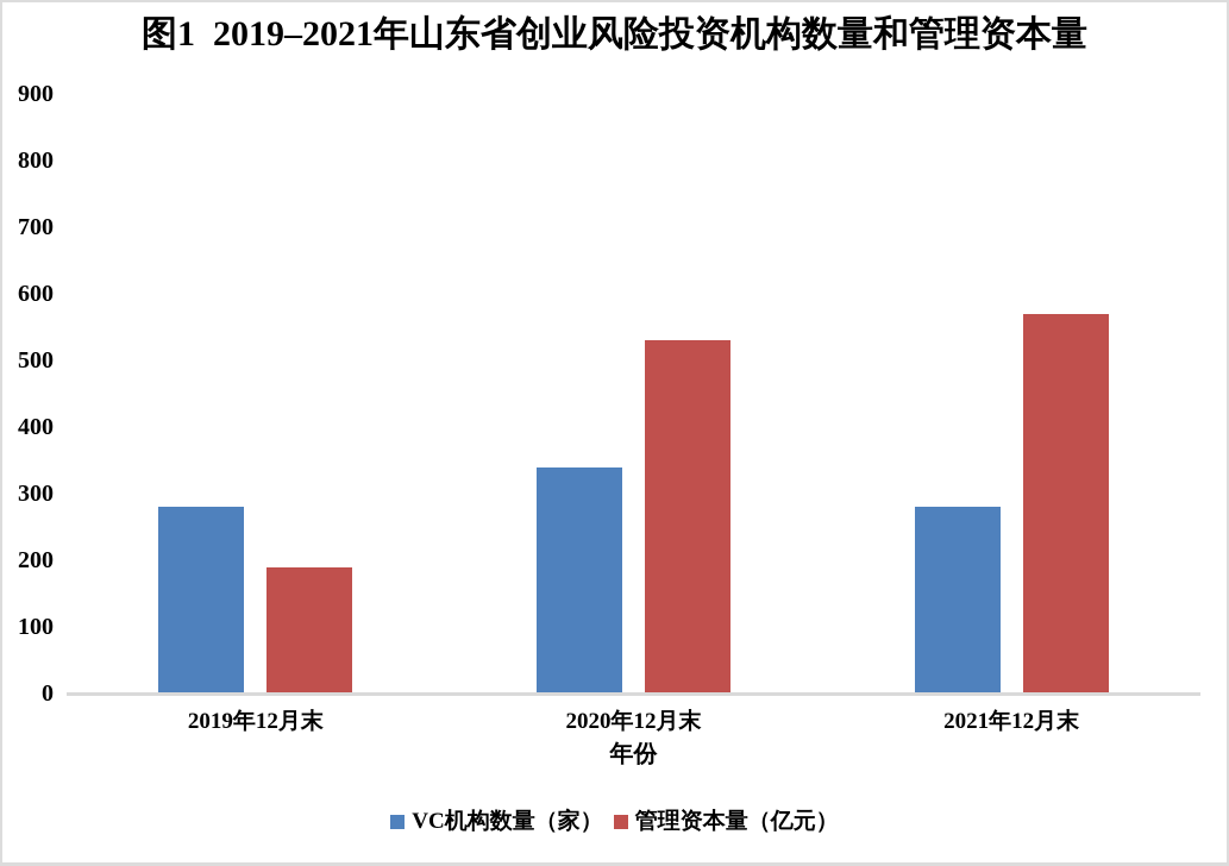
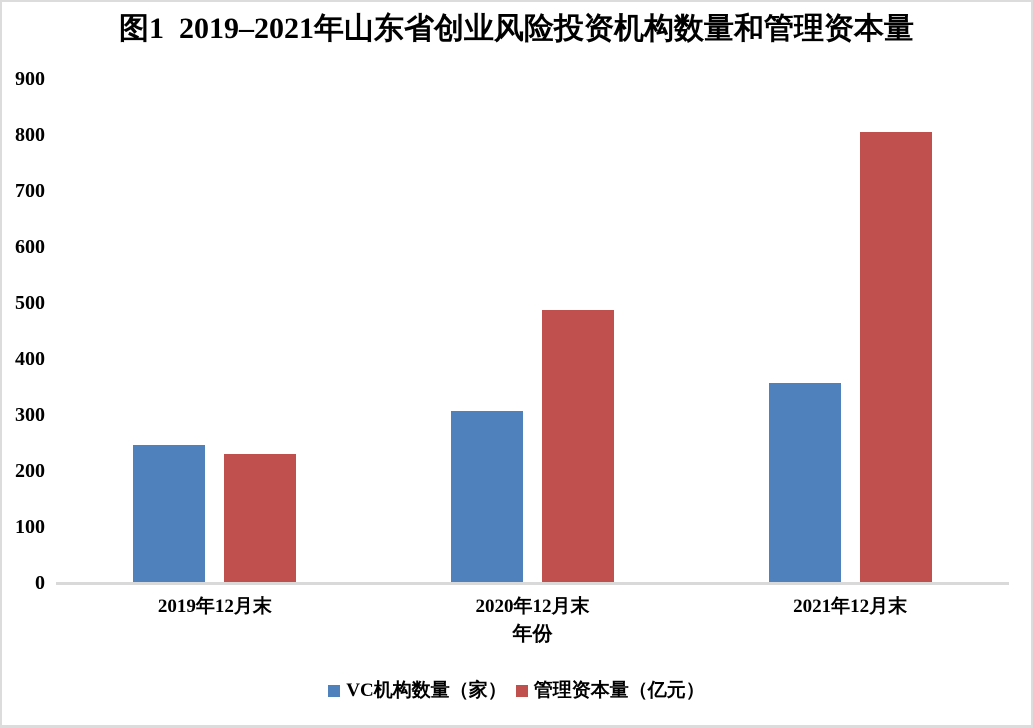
VC机构数量（家）/2019年12月末: 280 -> 250
管理资本量（亿元）/2019年12月末: 190 -> 230
VC机构数量（家）/2020年12月末: 340 -> 310
管理资本量（亿元）/2020年12月末: 530 -> 490
VC机构数量（家）/2021年12月末: 280 -> 360
管理资本量（亿元）/2021年12月末: 570 -> 810
